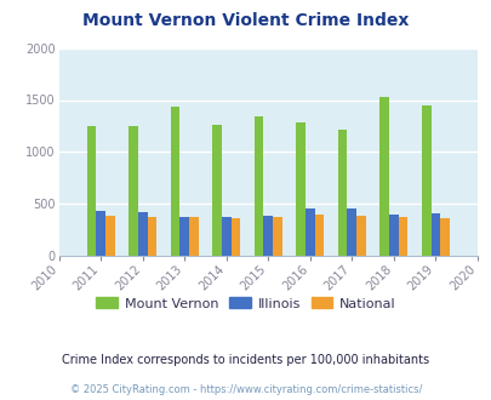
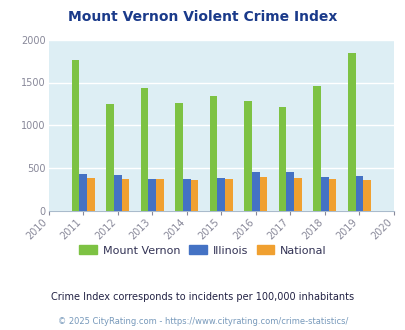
Mount Vernon/2011: 1240 -> 1760
Mount Vernon/2018: 1520 -> 1460
Mount Vernon/2019: 1450 -> 1840
